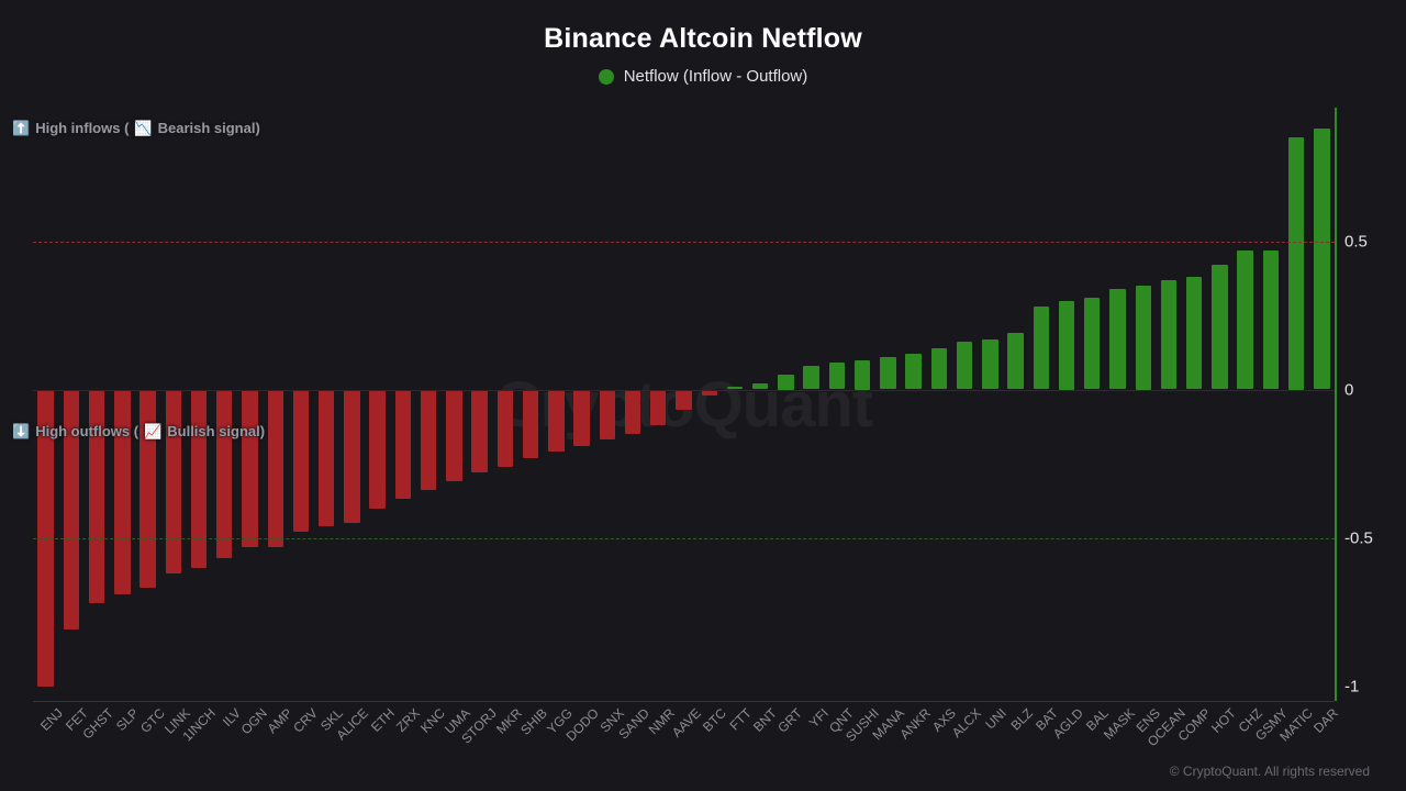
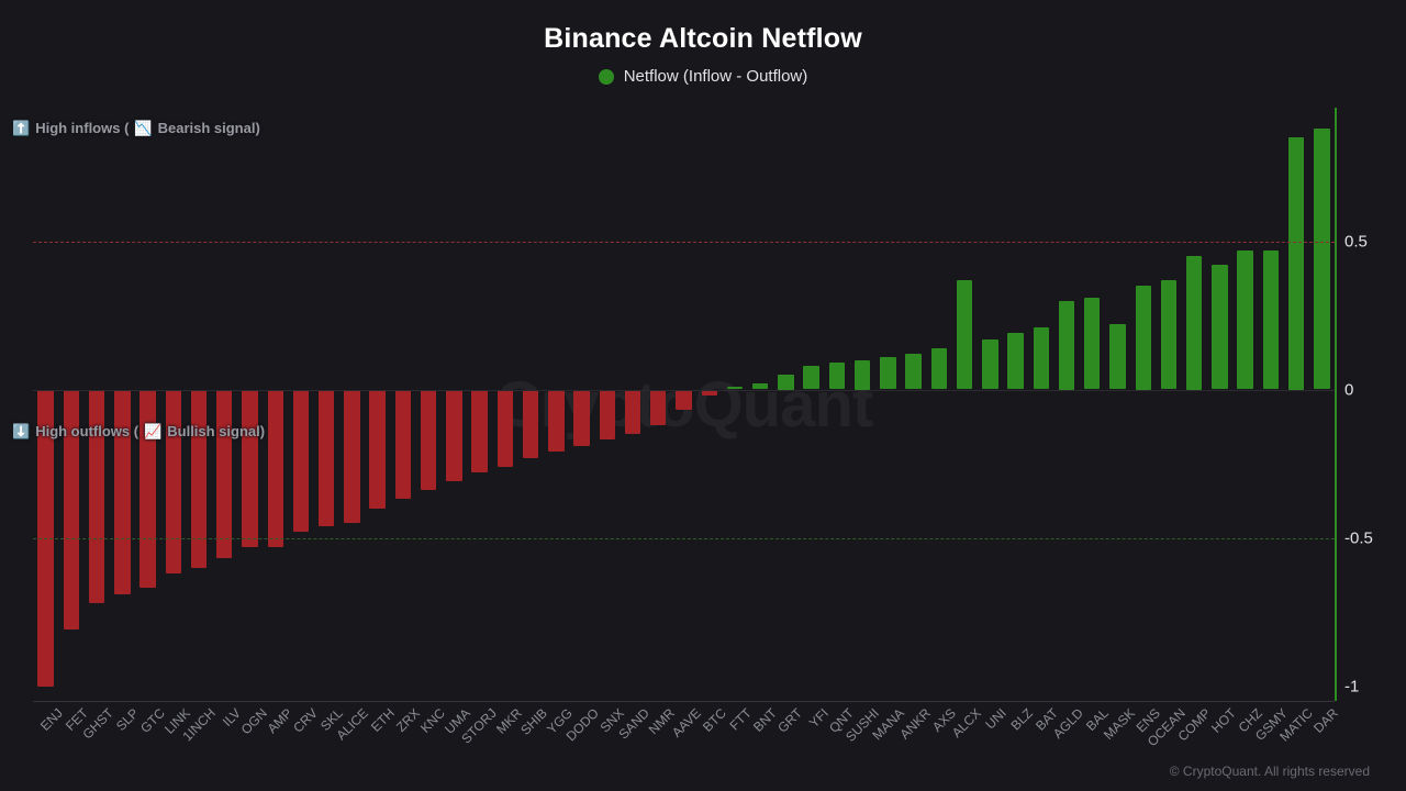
ALCX: 0.16 -> 0.37
BAT: 0.28 -> 0.21
MASK: 0.34 -> 0.22
COMP: 0.38 -> 0.45
